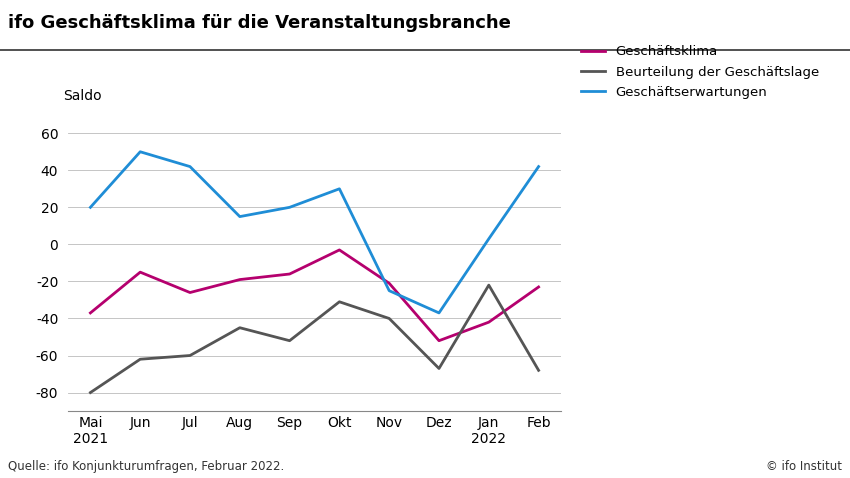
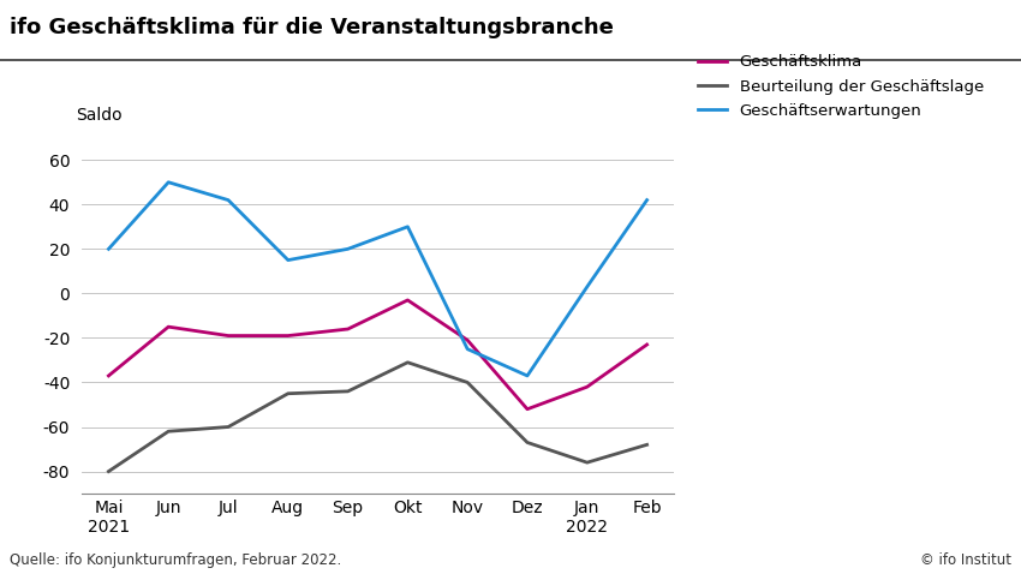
Geschäftsklima/Jul: -26 -> -19
Beurteilung der Geschäftslage/Sep: -52 -> -44
Beurteilung der Geschäftslage/Jan 2022: -22 -> -76
